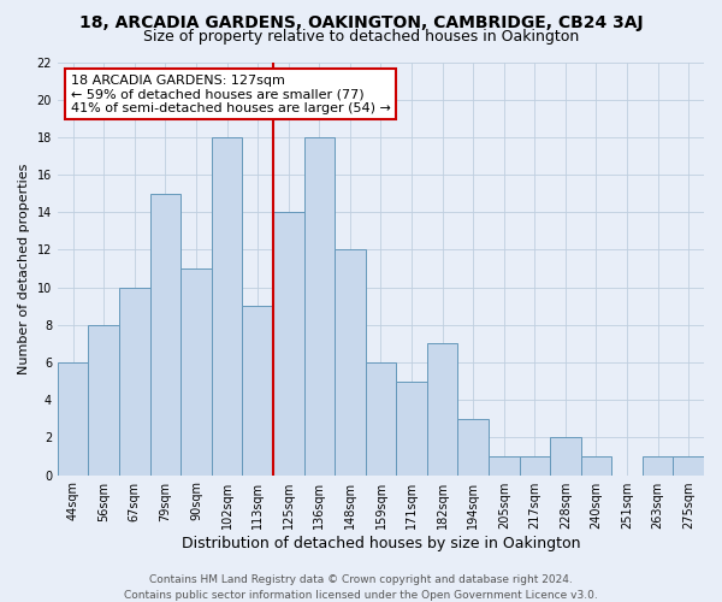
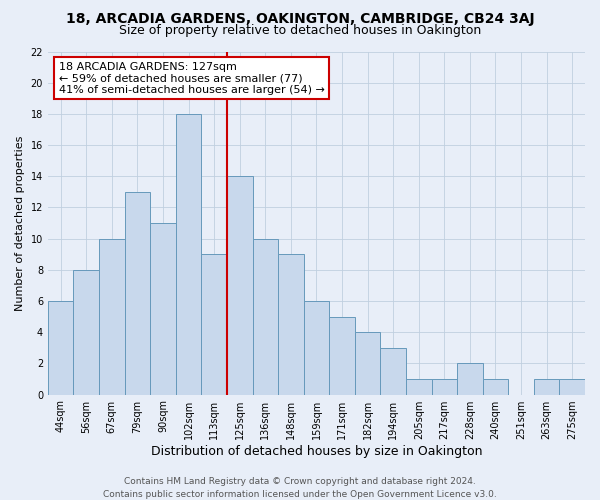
79sqm: 15 -> 13
136sqm: 18 -> 10
148sqm: 12 -> 9
182sqm: 7 -> 4
